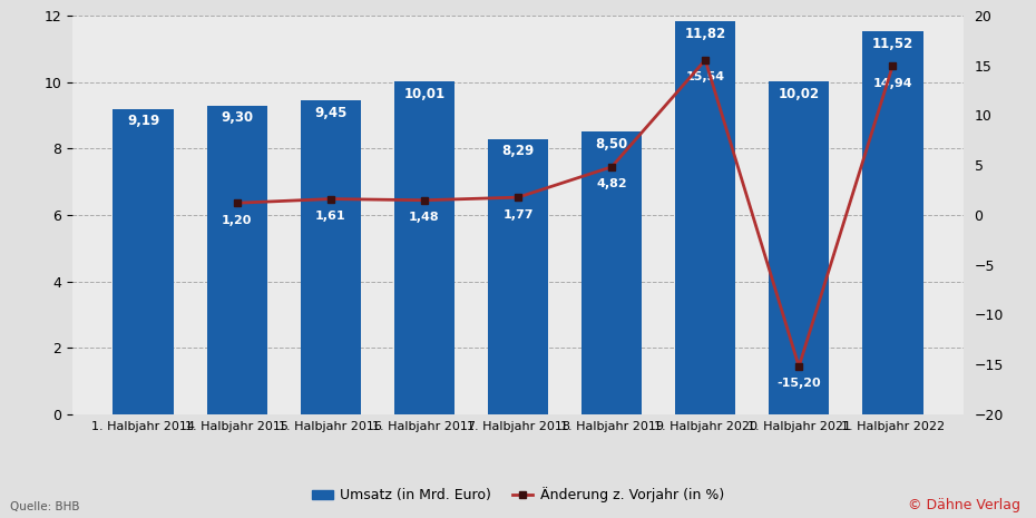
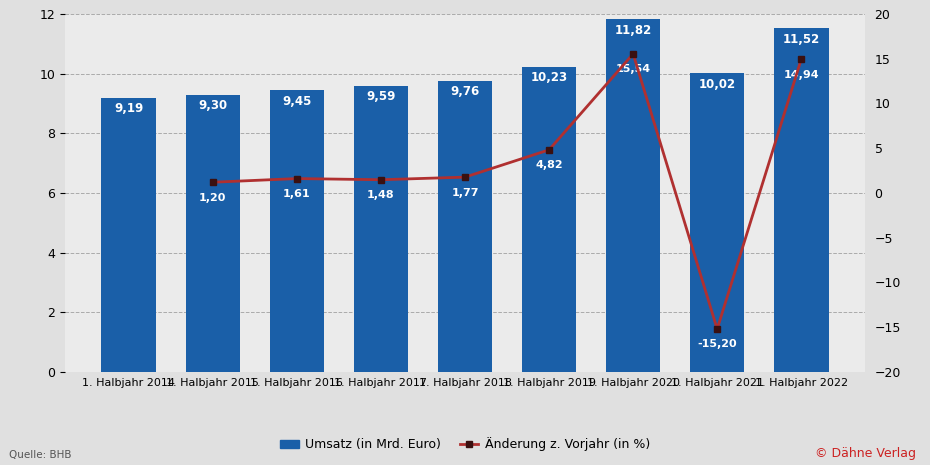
Umsatz (in Mrd. Euro)/1. Halbjahr 2017: 10,01 -> 9,59
Umsatz (in Mrd. Euro)/1. Halbjahr 2018: 8,29 -> 9,76
Umsatz (in Mrd. Euro)/1. Halbjahr 2019: 8,50 -> 10,23
